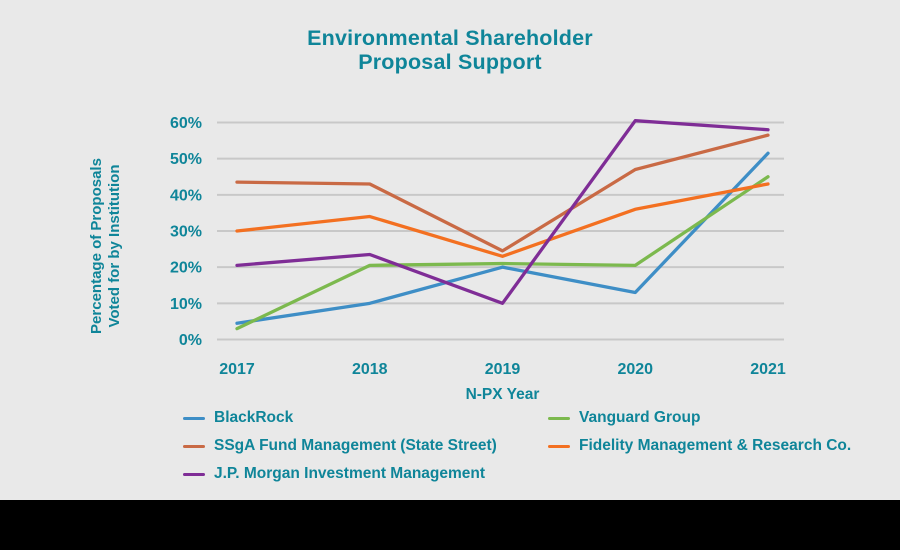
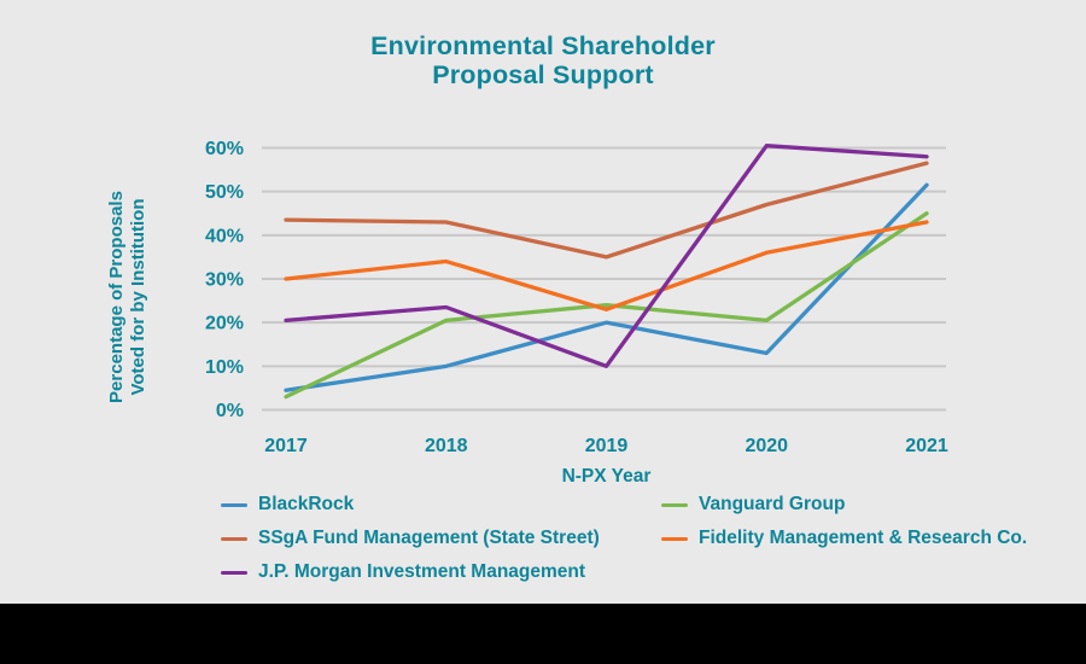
Vanguard Group/2019: 21% -> 24%
SSgA Fund Management (State Street)/2019: 24% -> 35%
